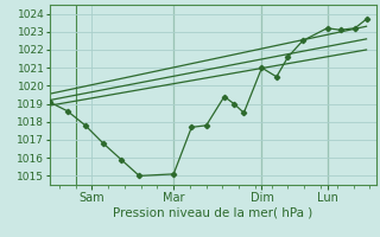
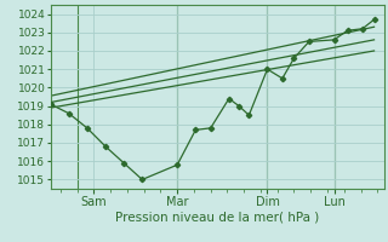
Mar: 1015.1 -> 1015.8
Lun: 1023.2 -> 1022.6
